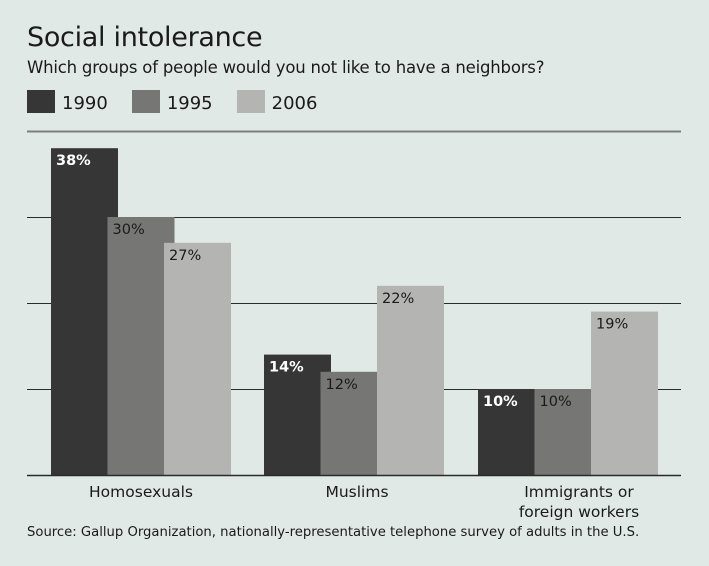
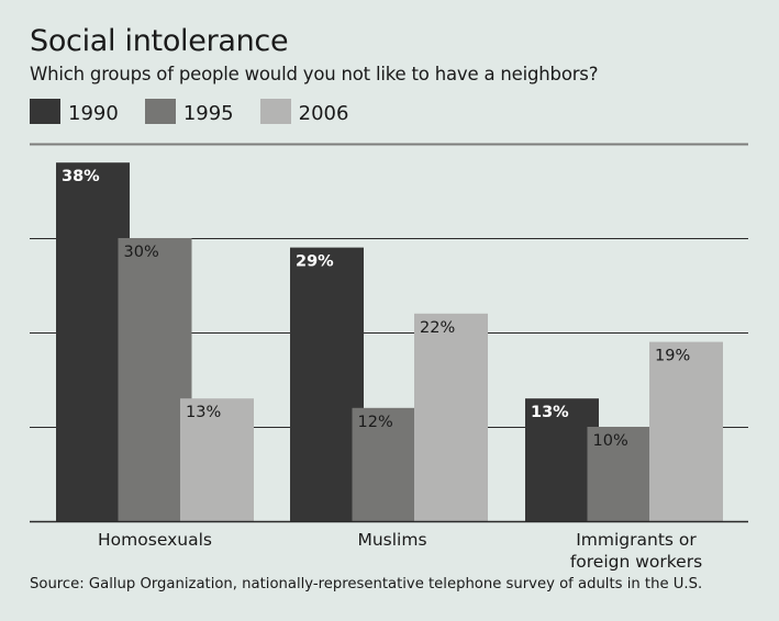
2006/Homosexuals: 27% -> 13%
1990/Muslims: 14% -> 29%
1990/Immigrants or foreign workers: 10% -> 13%
